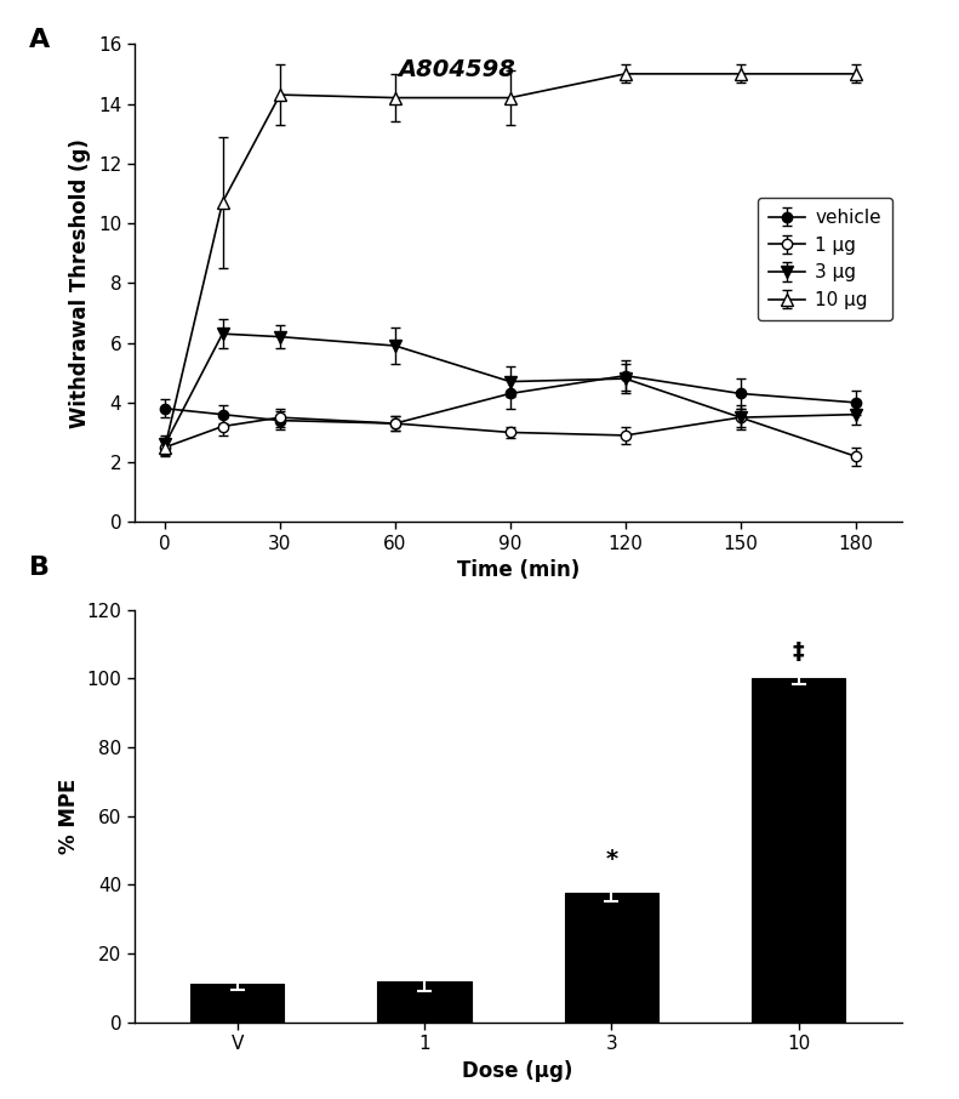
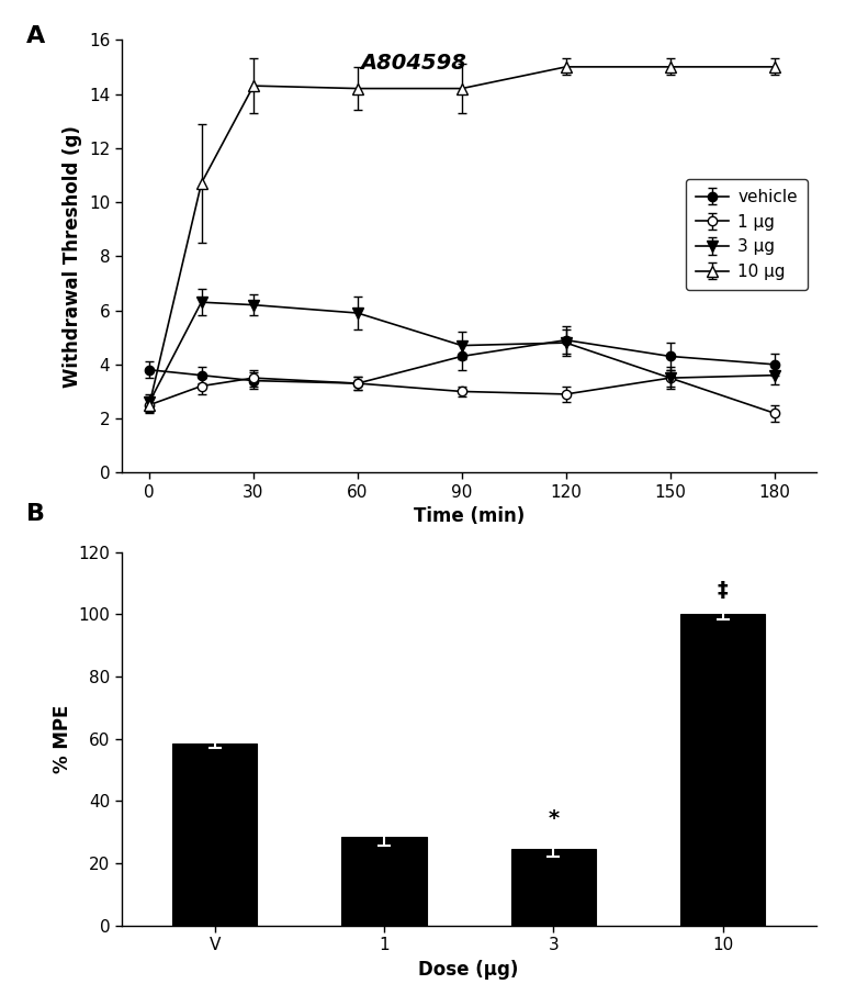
V: 11.0 -> 58.5
1: 12.0 -> 28.5
3: 37.5 -> 24.5
